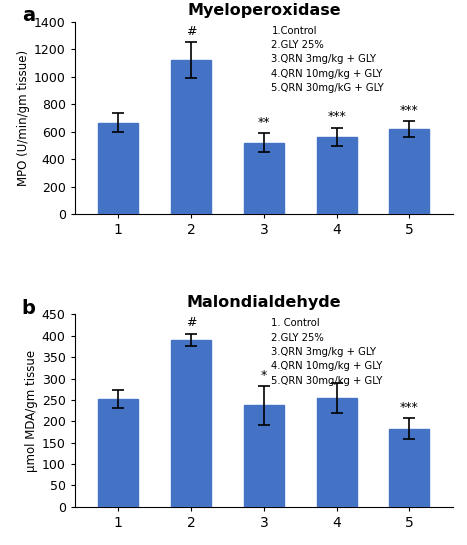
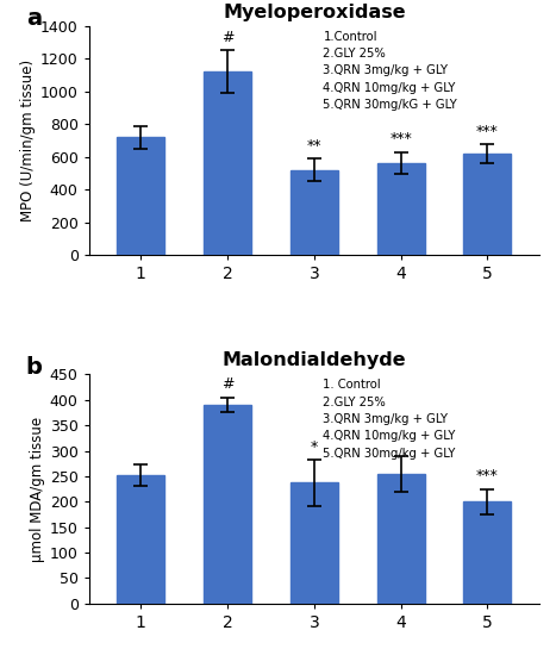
Myeloperoxidase/1: 660 -> 720
Malondialdehyde/5: 183 -> 200
